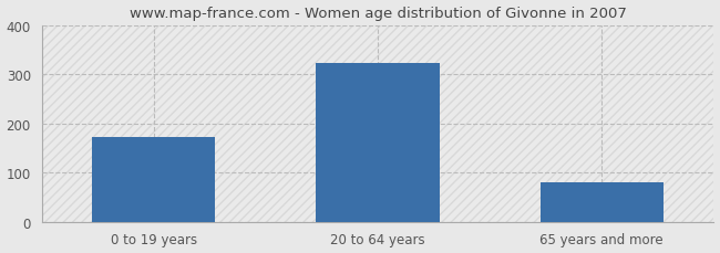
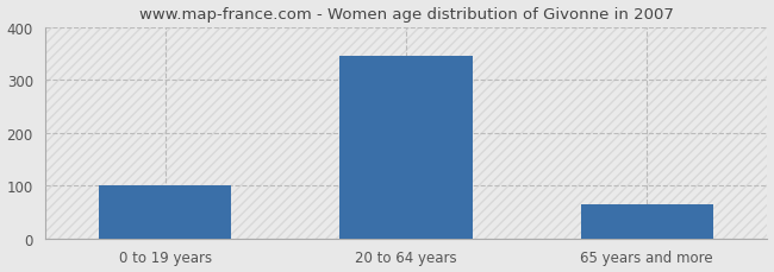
0 to 19 years: 173 -> 100
20 to 64 years: 323 -> 345
65 years and more: 80 -> 65
